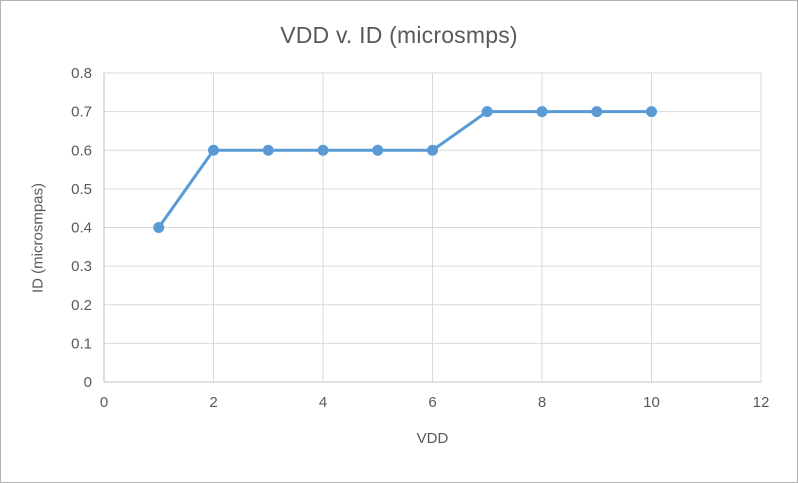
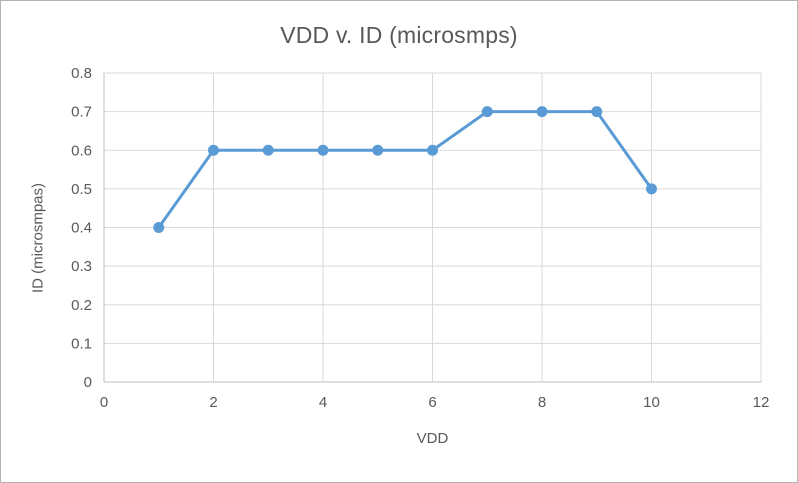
10: 0.7 -> 0.5
